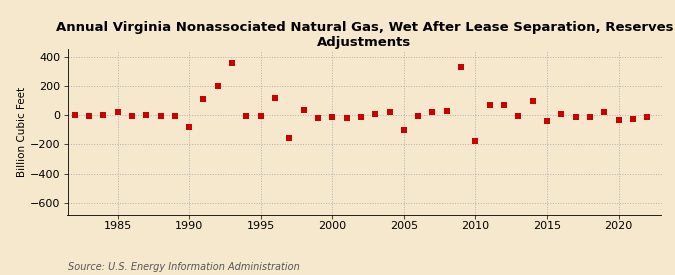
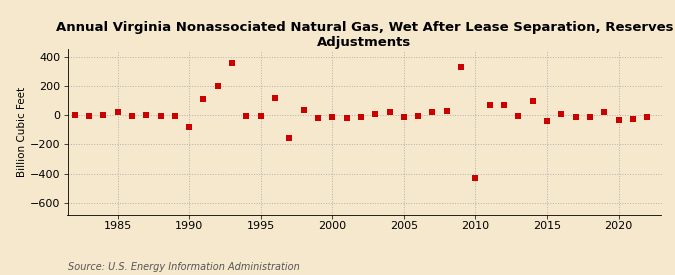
2005: -100 -> -10
2010: -180 -> -430
